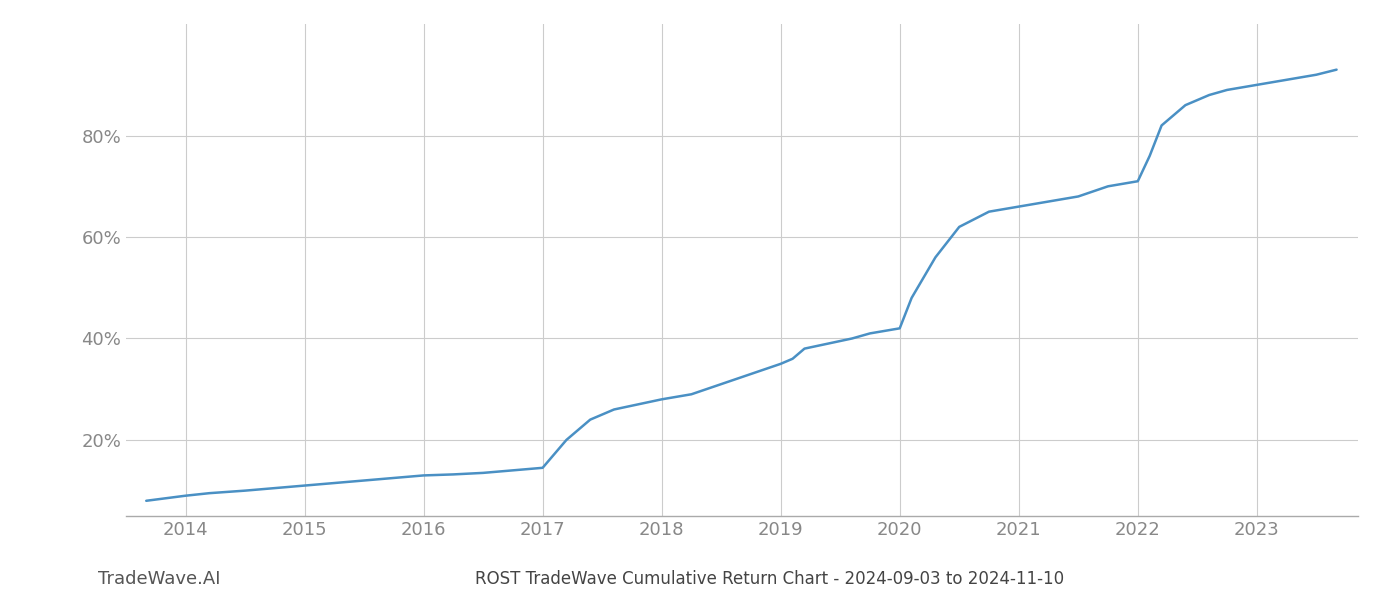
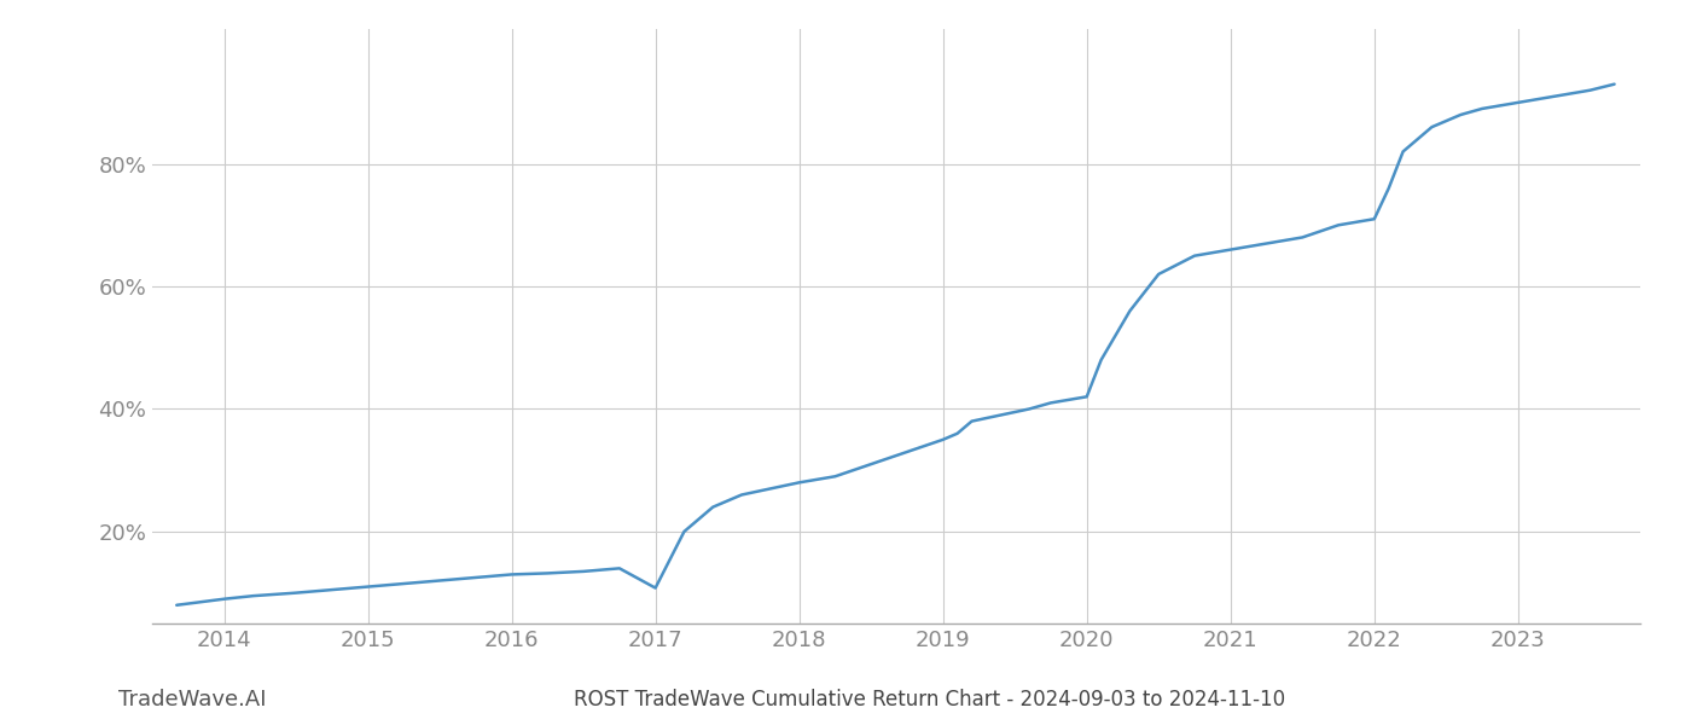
2017: 14.5% -> 10.8%
